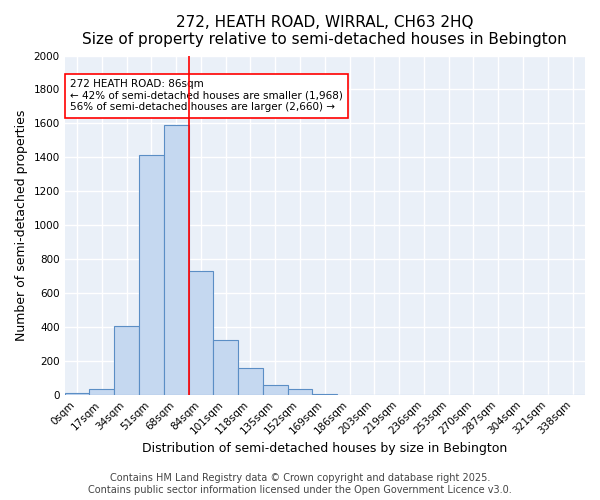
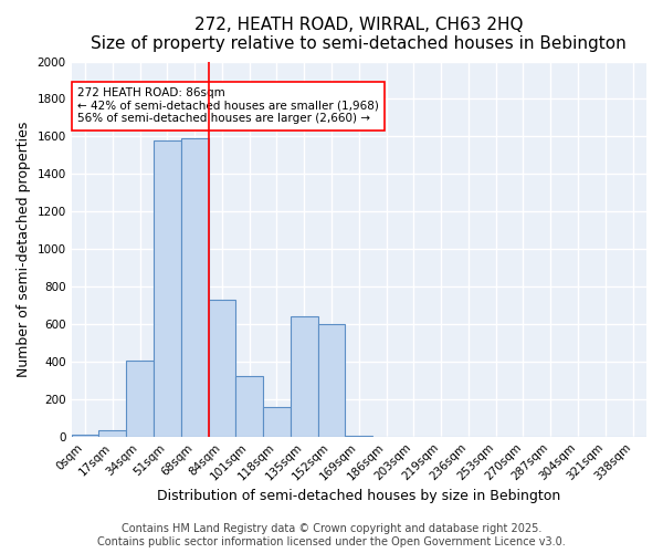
51sqm: 1420 -> 1580
135sqm: 60 -> 640
152sqm: 40 -> 600
